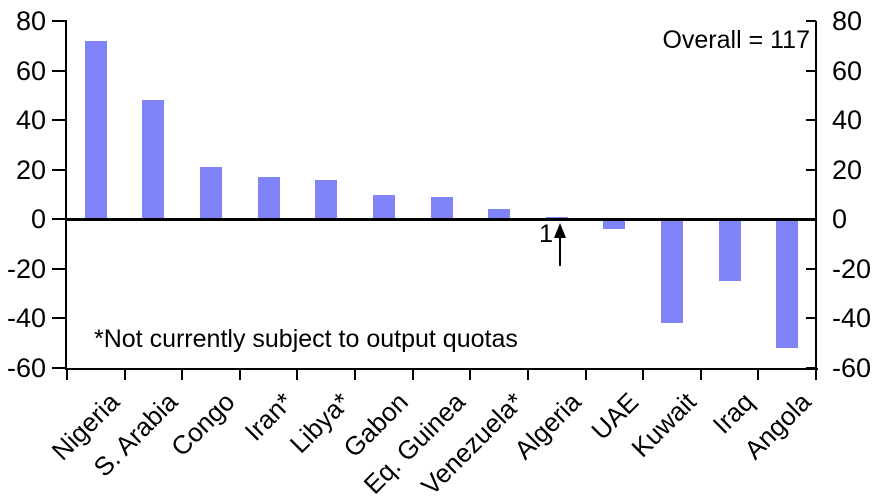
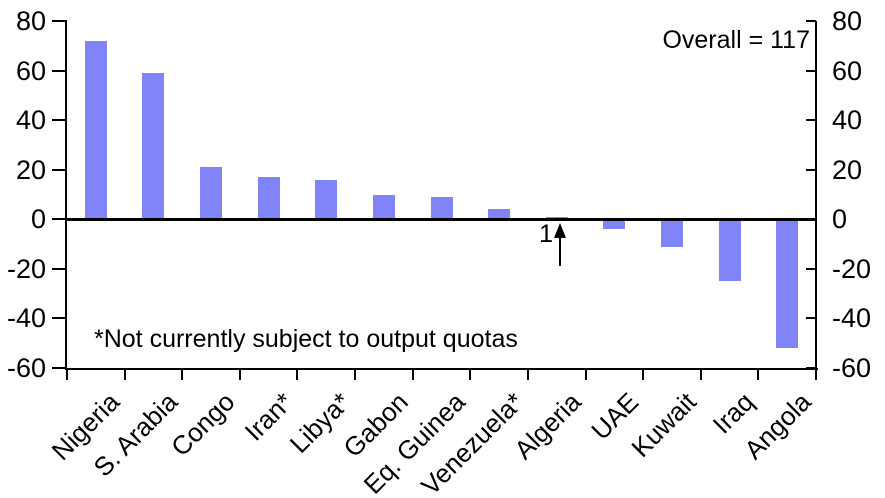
S. Arabia: 48 -> 59
Kuwait: -42 -> -11
